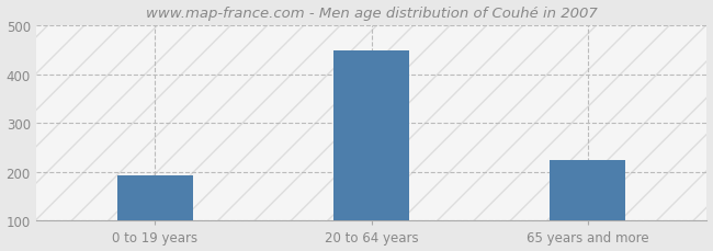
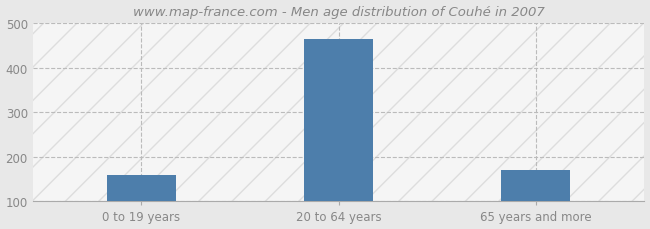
0 to 19 years: 192 -> 160
20 to 64 years: 449 -> 465
65 years and more: 224 -> 170
